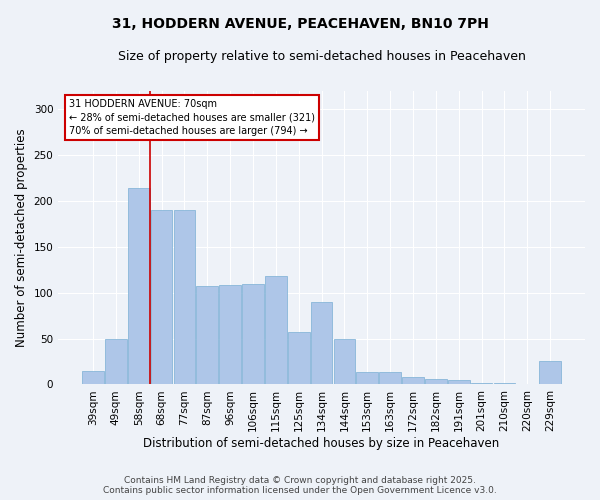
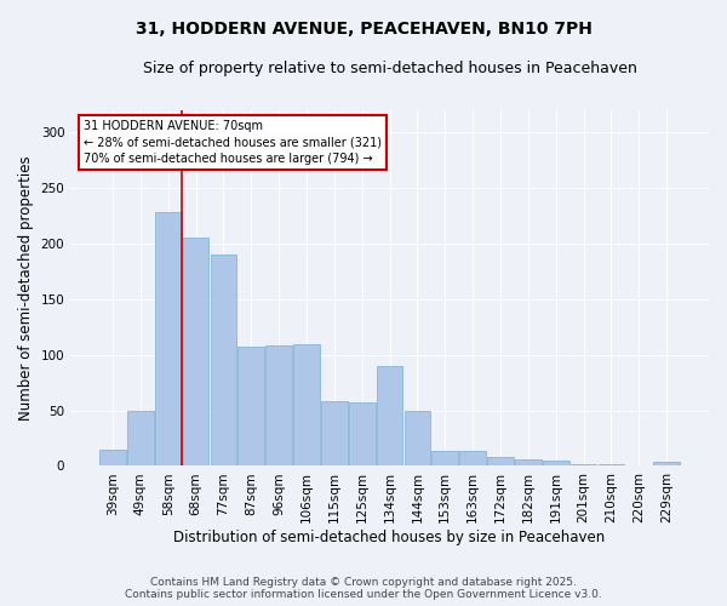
58sqm: 214 -> 228
68sqm: 190 -> 205
115sqm: 118 -> 58
229sqm: 26 -> 4
